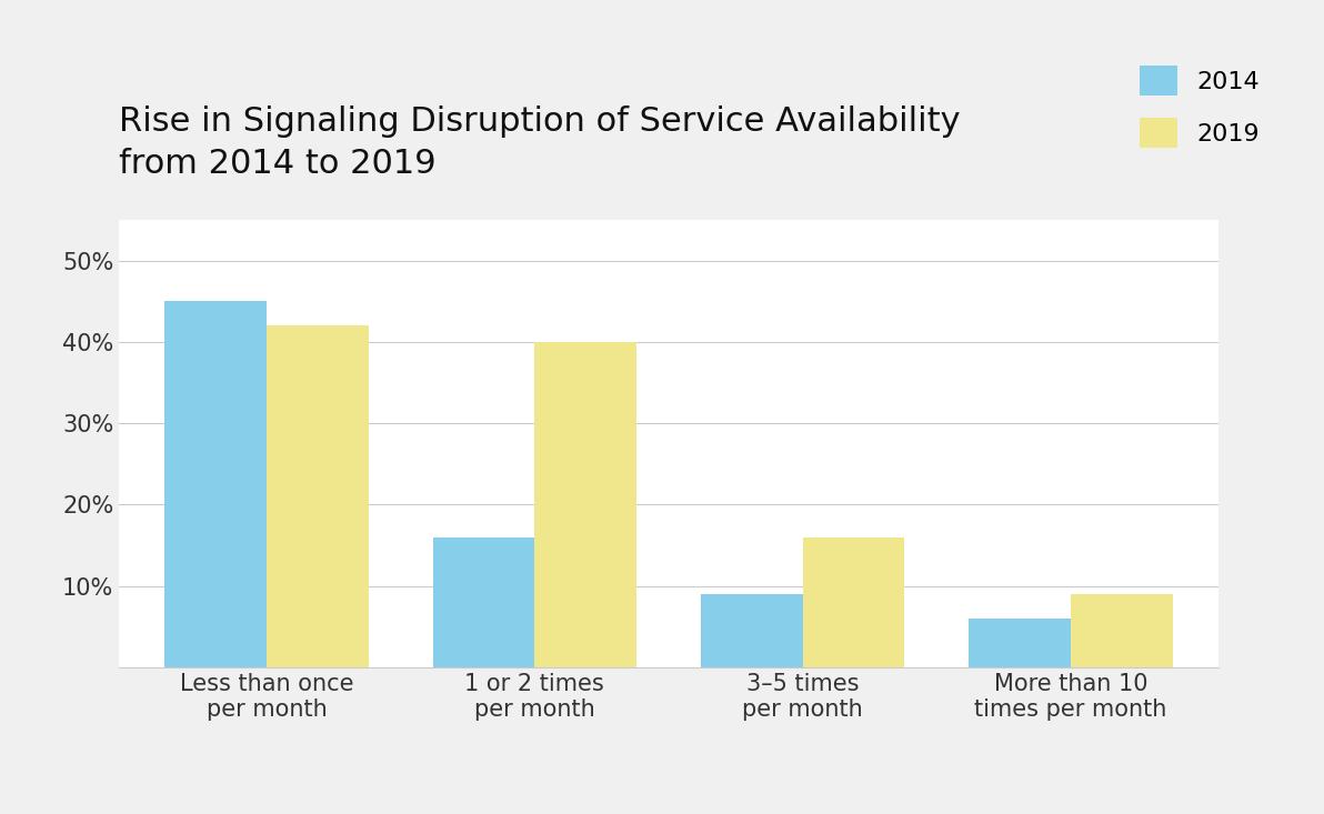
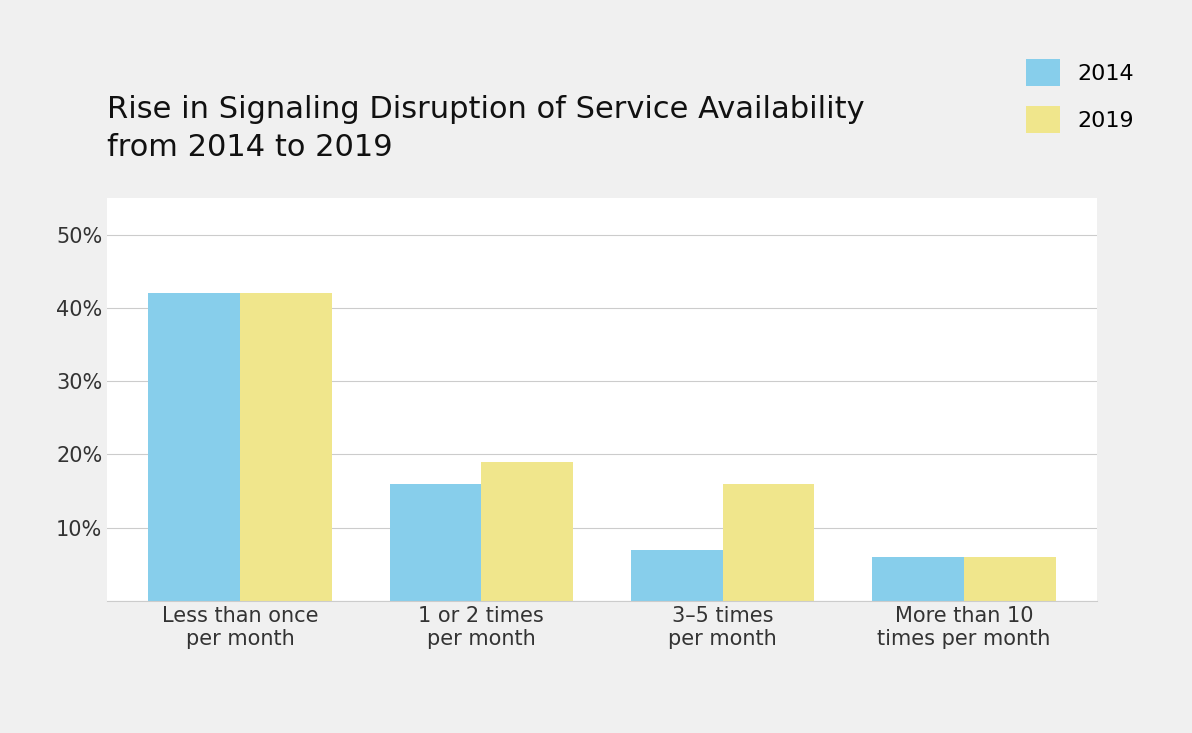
2014/Less than once per month: 45% -> 42%
2019/1 or 2 times per month: 40% -> 19%
2014/3–5 times per month: 9% -> 7%
2019/More than 10 times per month: 9% -> 6%
